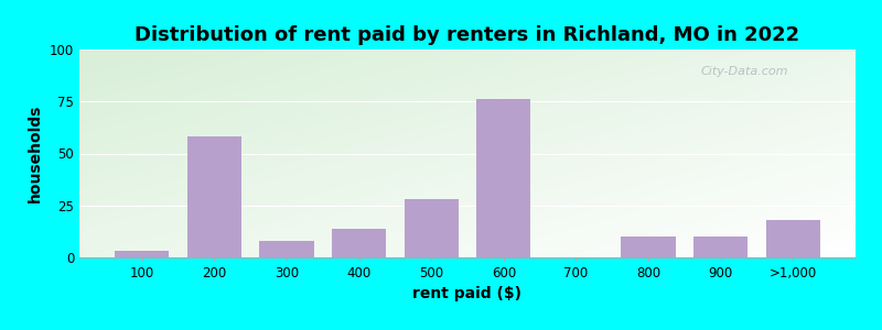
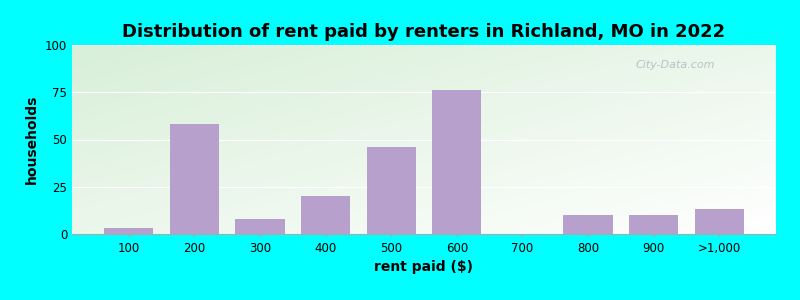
400: 14 -> 20
500: 28 -> 46
>1,000: 18 -> 13
